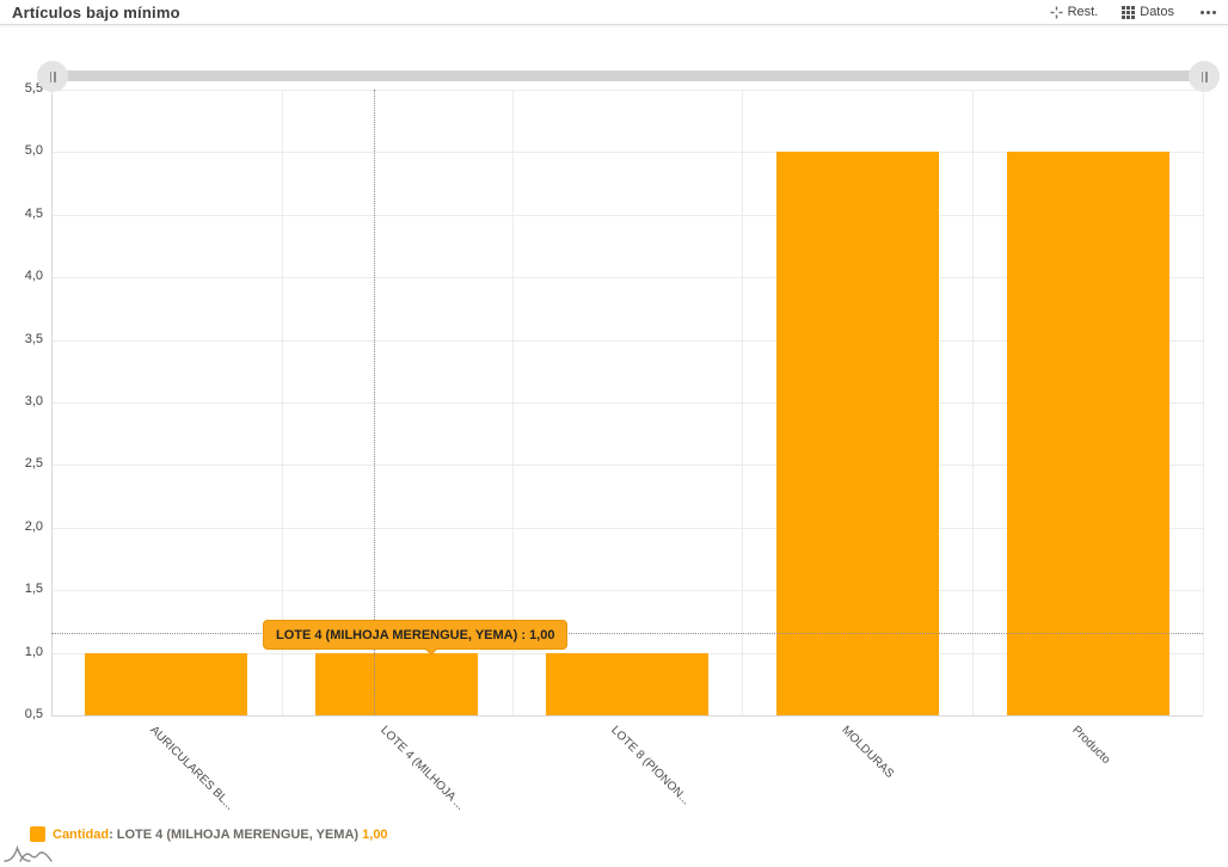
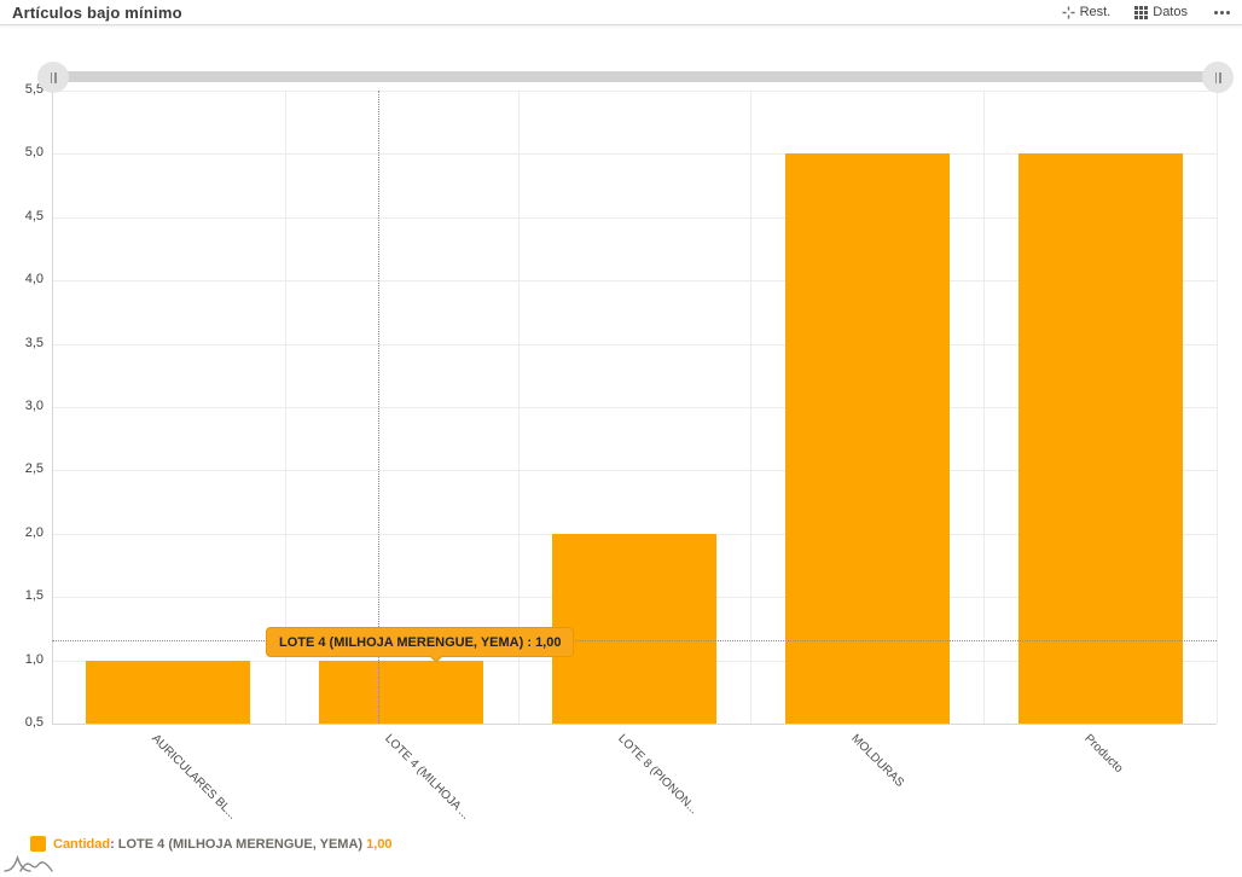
LOTE 8 (PIONON...: 1 -> 2
